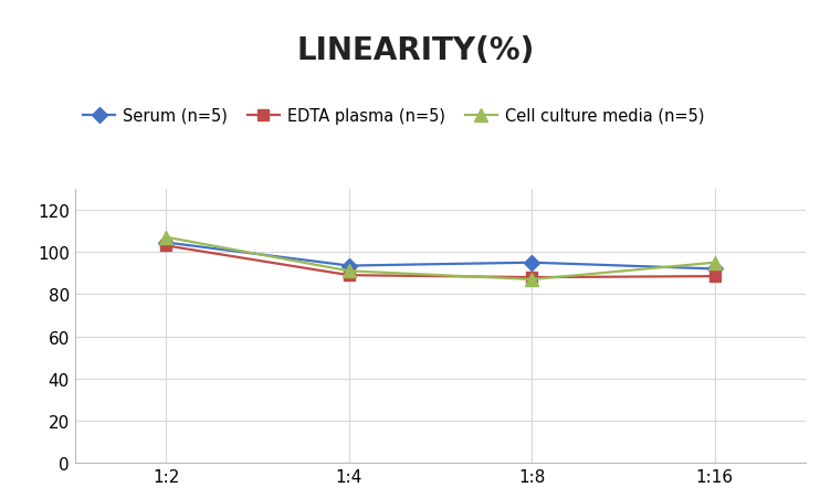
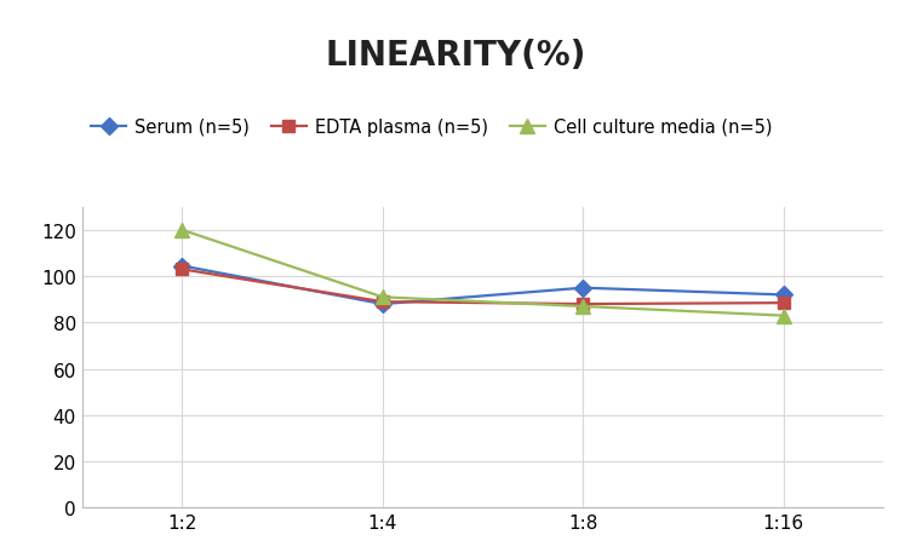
Cell culture media (n=5)/1:2: 107 -> 120
Serum (n=5)/1:4: 94 -> 88
Cell culture media (n=5)/1:16: 95 -> 83
